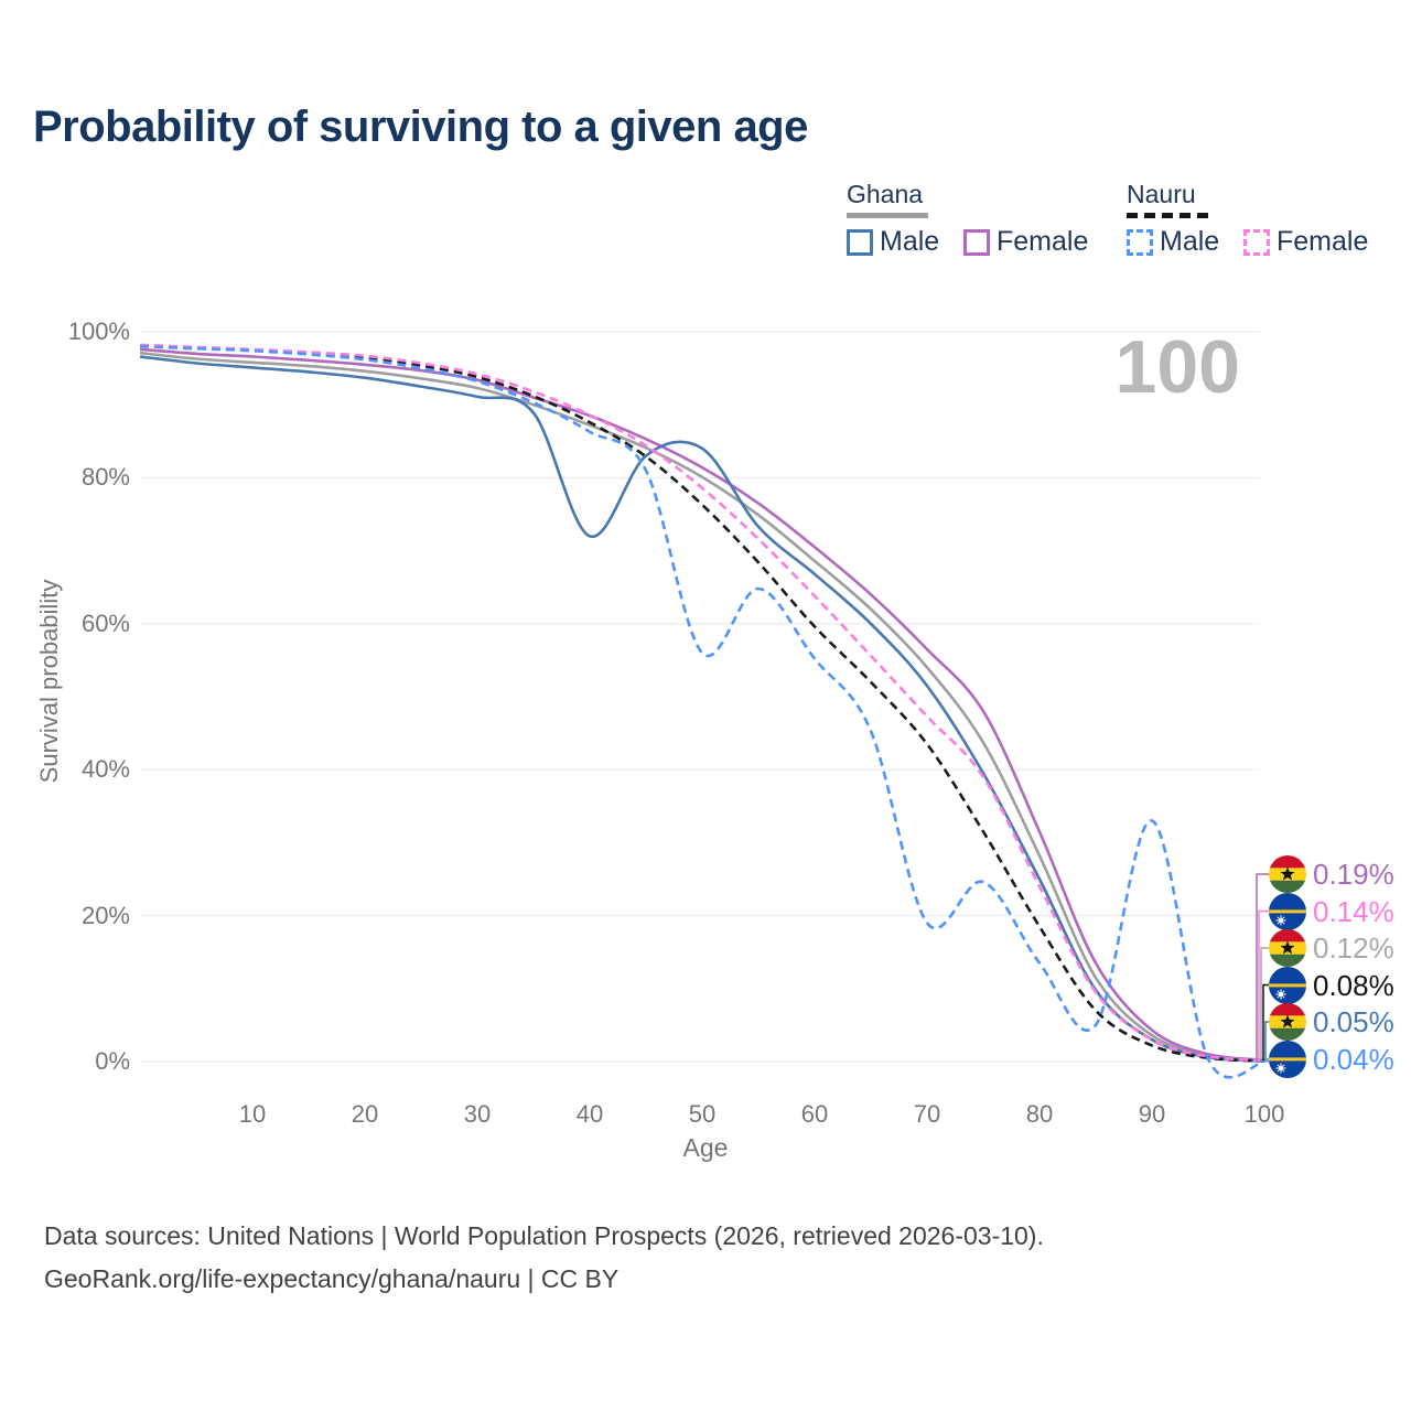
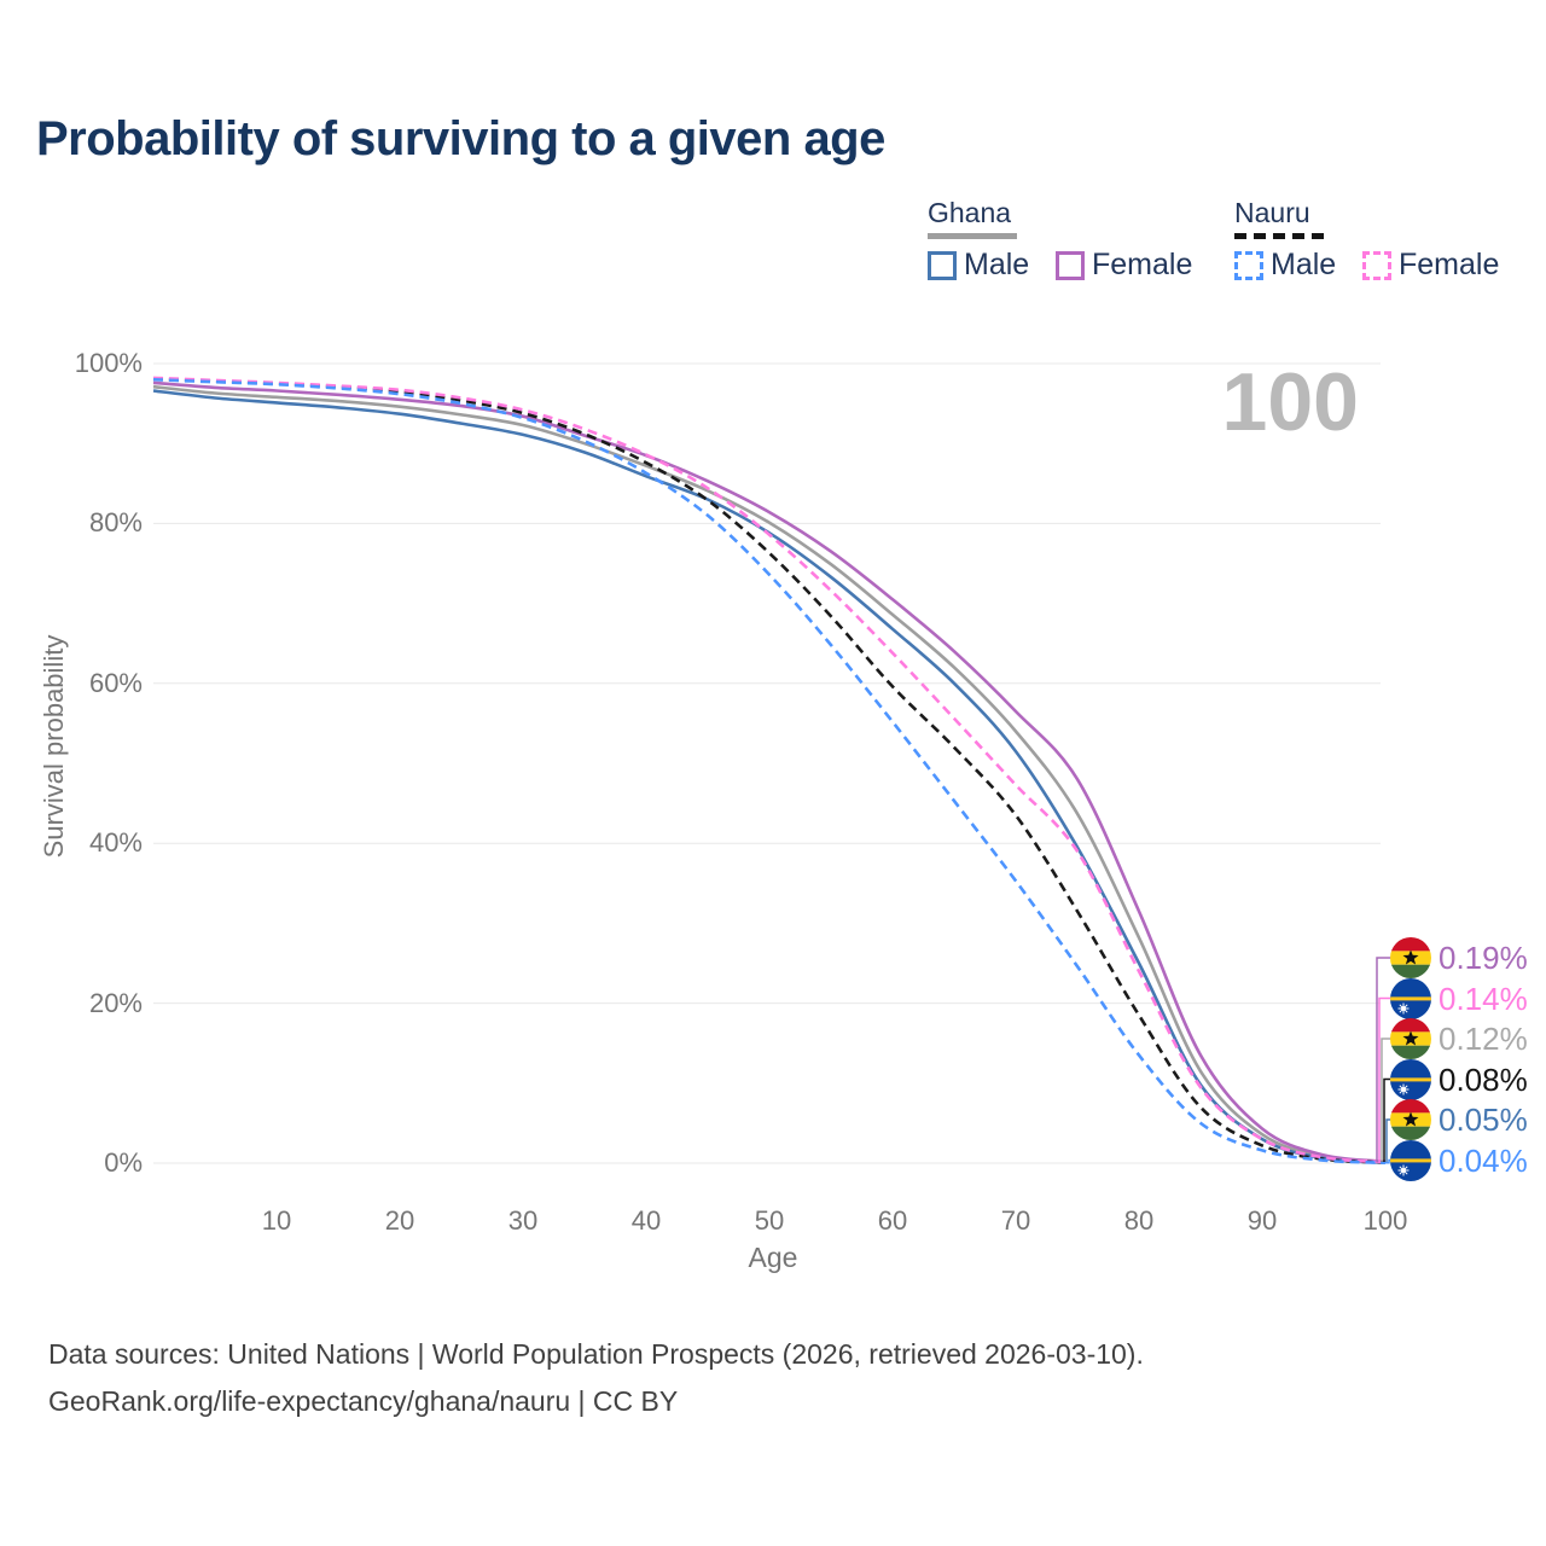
Ghana Male/40: 72% -> 86%
Ghana Male/50: 84% -> 79%
Nauru Male/50: 56% -> 74%
Nauru Male/70: 19% -> 35%
Nauru Male/90: 33% -> 2%
